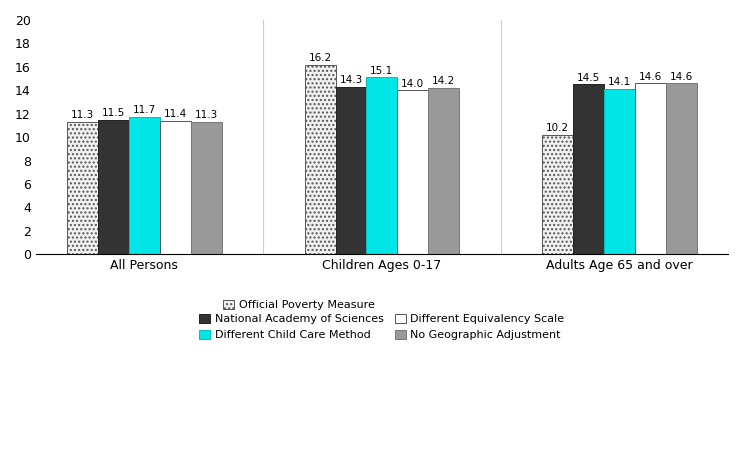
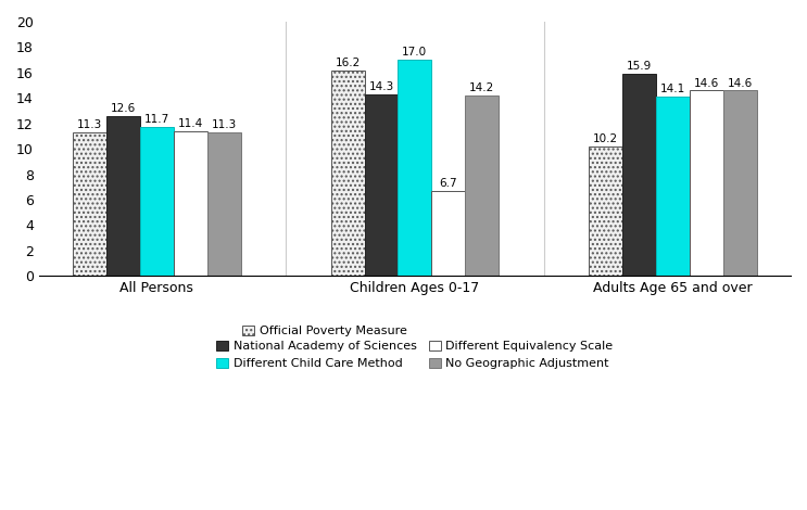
National Academy of Sciences/All Persons: 11.5 -> 12.6
Different Child Care Method/Children Ages 0-17: 15.1 -> 17.0
Different Equivalency Scale/Children Ages 0-17: 14.0 -> 6.7
National Academy of Sciences/Adults Age 65 and over: 14.5 -> 15.9
